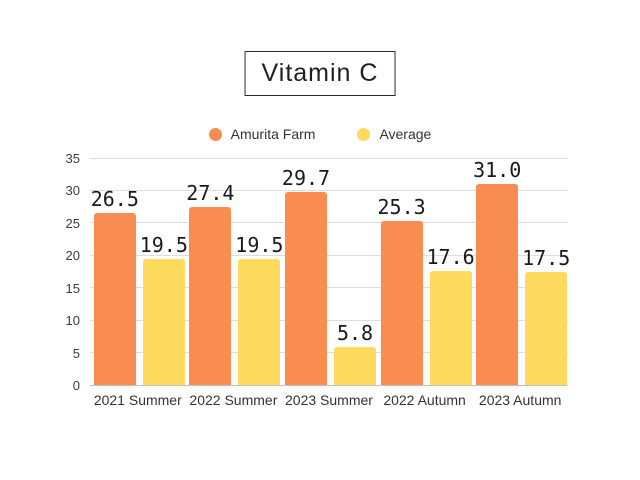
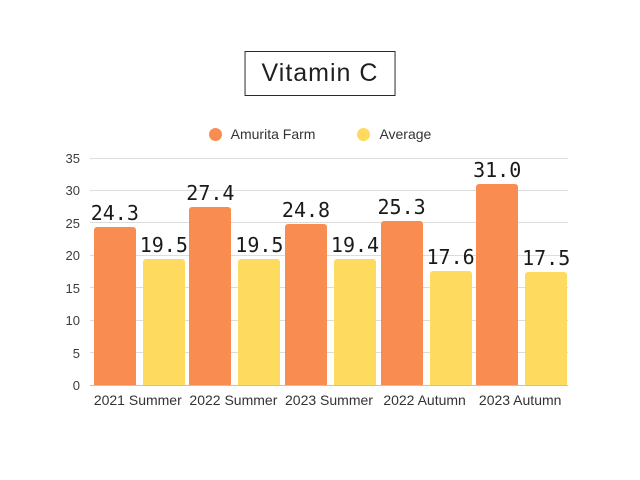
Amurita Farm/2021 Summer: 26.5 -> 24.3
Amurita Farm/2023 Summer: 29.7 -> 24.8
Average/2023 Summer: 5.8 -> 19.4
